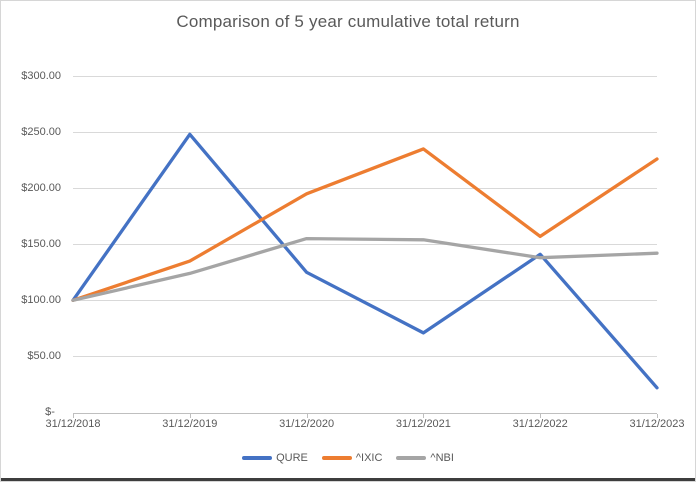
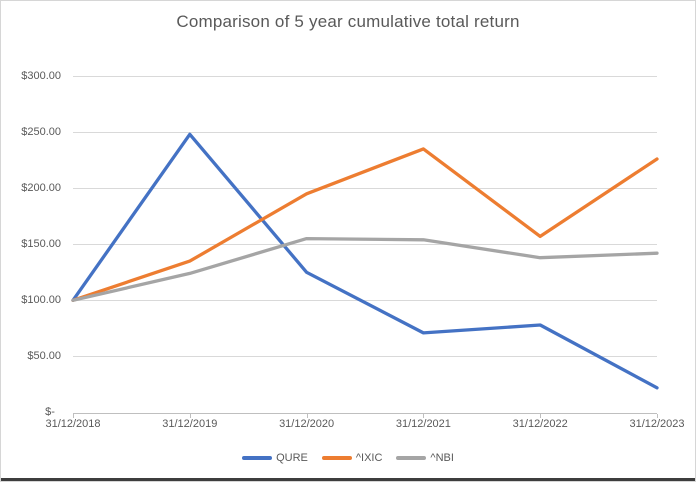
QURE/31/12/2022: $141 -> $78
